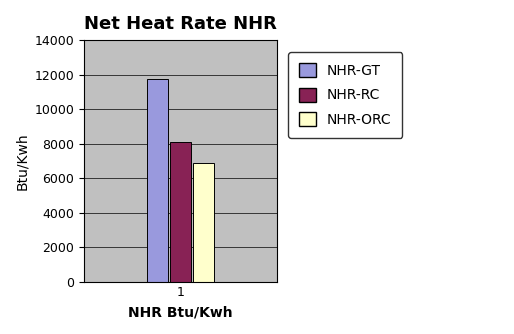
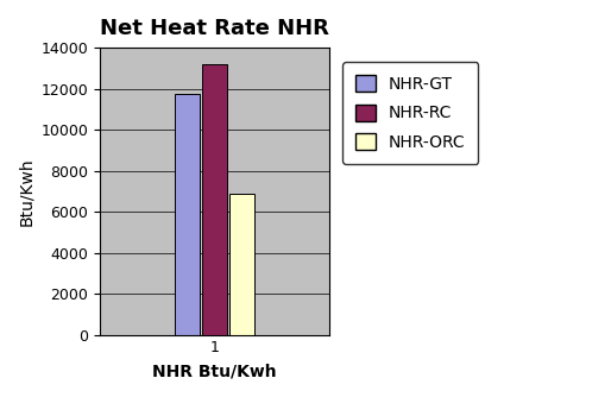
1: 8100 -> 13200
